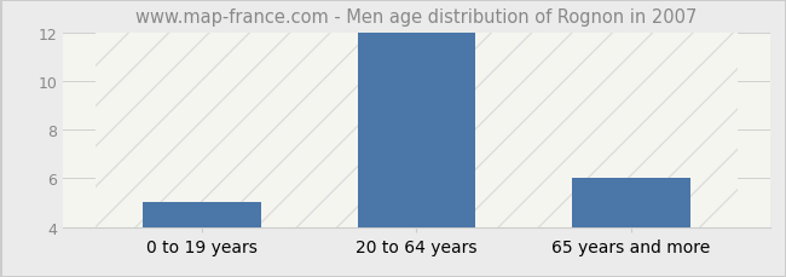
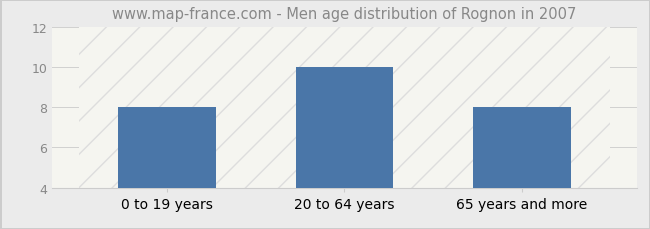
0 to 19 years: 5 -> 8
20 to 64 years: 12 -> 10
65 years and more: 6 -> 8
